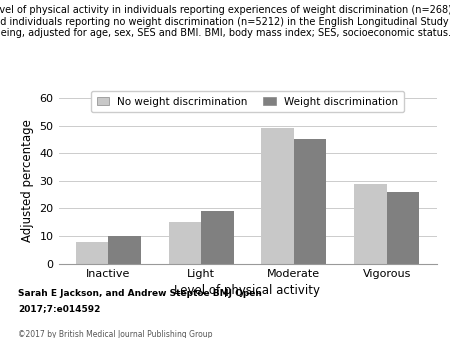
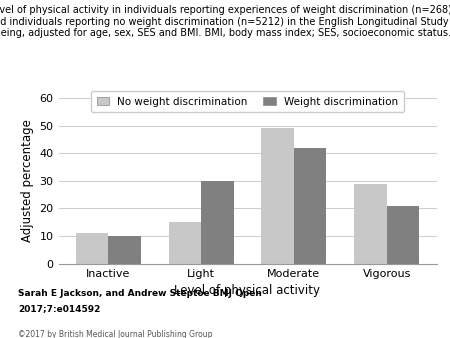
No weight discrimination/Inactive: 8 -> 11
Weight discrimination/Light: 19 -> 30
Weight discrimination/Moderate: 45 -> 42
Weight discrimination/Vigorous: 26 -> 21
